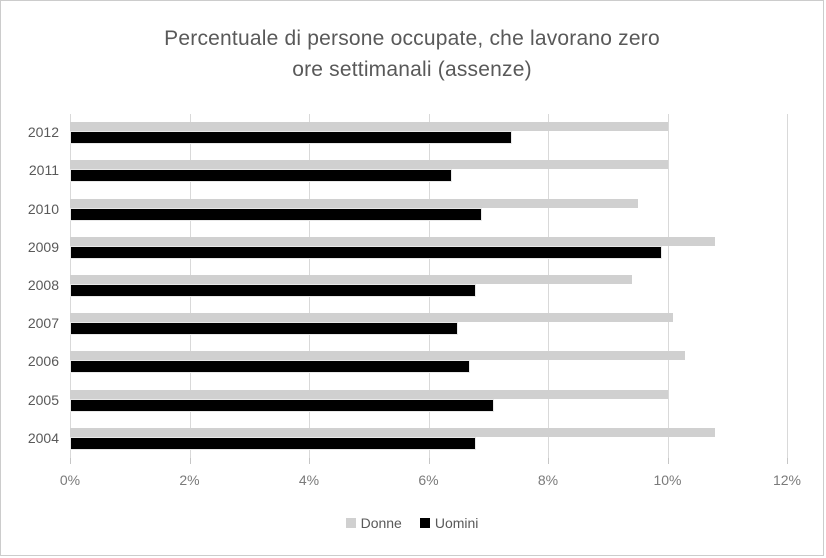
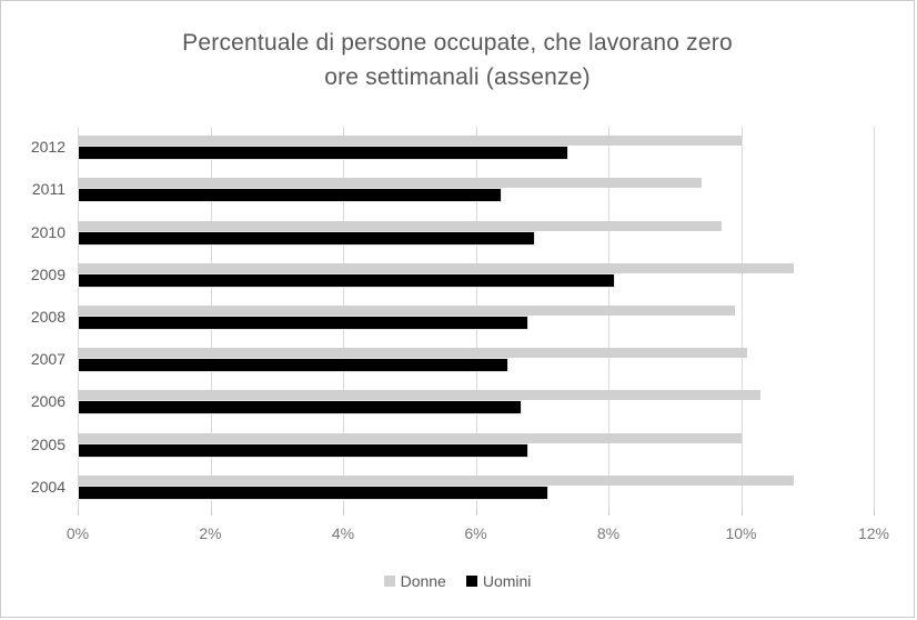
Donne/2011: 10.0% -> 9.4%
Donne/2010: 9.5% -> 9.7%
Uomini/2009: 9.9% -> 8.1%
Donne/2008: 9.4% -> 9.9%
Uomini/2005: 7.1% -> 6.8%
Uomini/2004: 6.8% -> 7.1%
